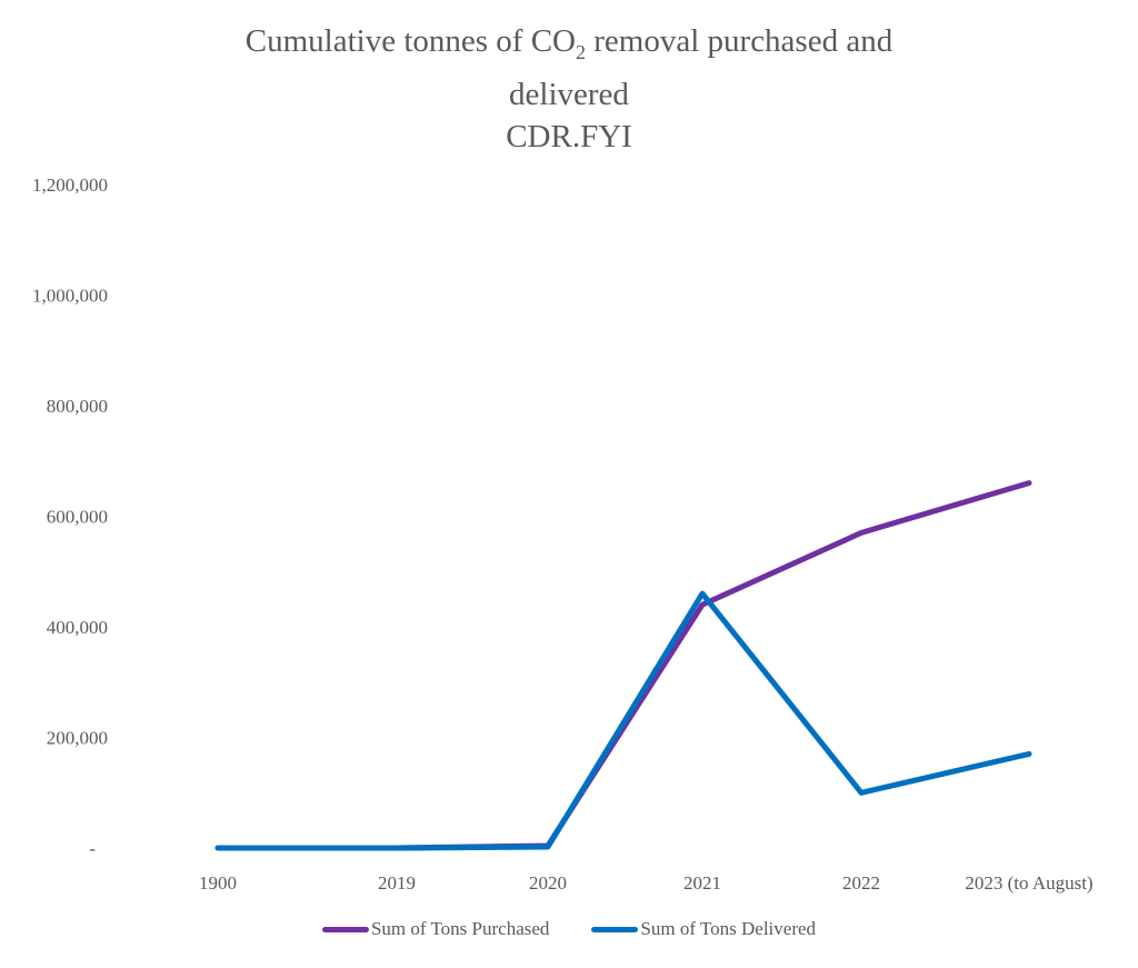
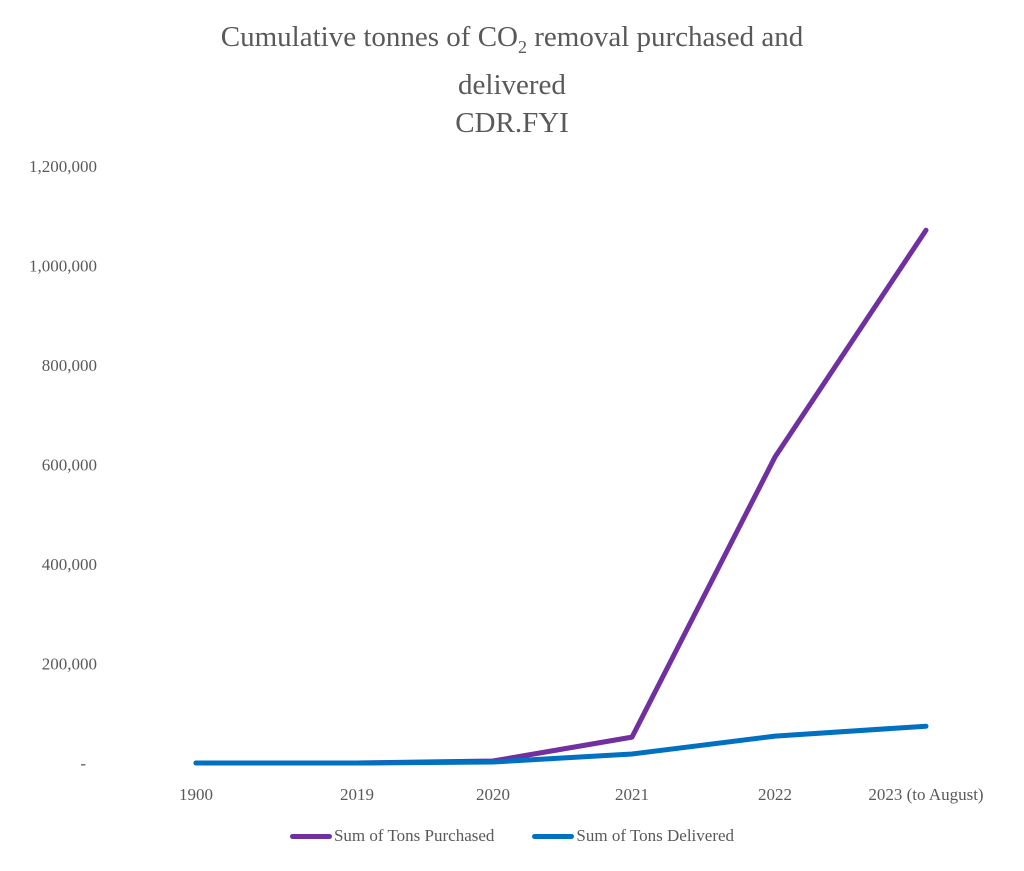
Sum of Tons Purchased/2021: 440000 -> 50000
Sum of Tons Delivered/2021: 460000 -> 20000
Sum of Tons Purchased/2022: 570000 -> 620000
Sum of Tons Delivered/2022: 100000 -> 50000
Sum of Tons Purchased/2023 (to August): 660000 -> 1070000
Sum of Tons Delivered/2023 (to August): 170000 -> 70000
